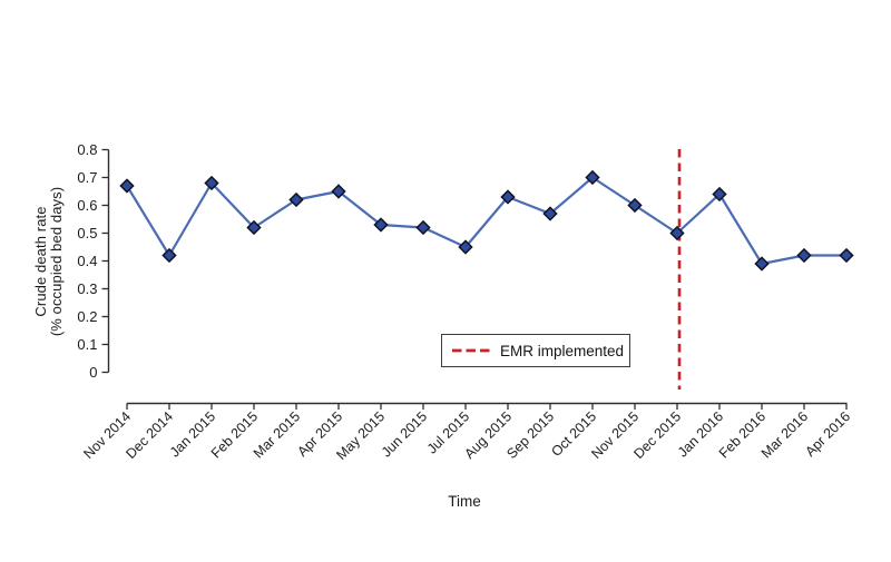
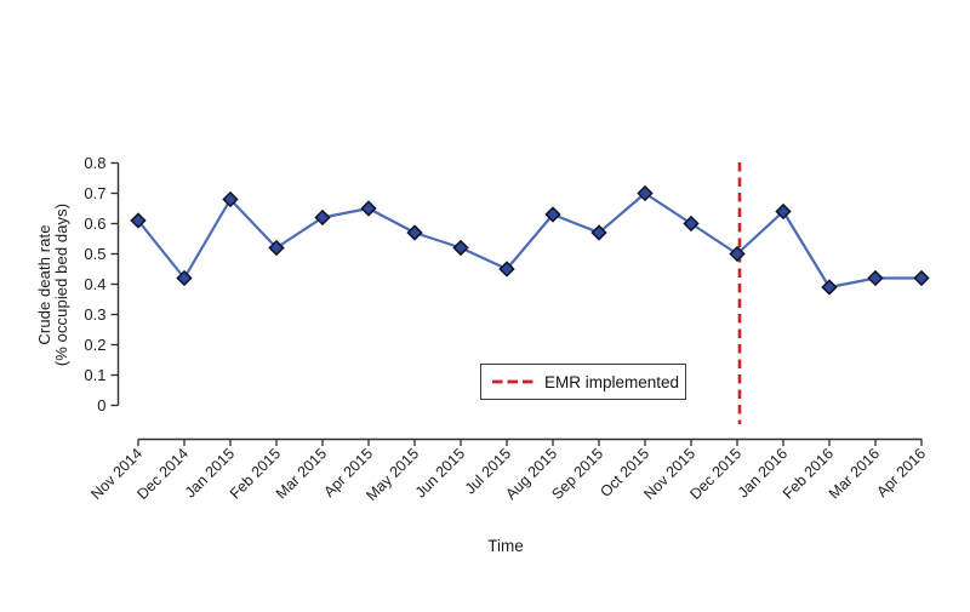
Nov 2014: 0.67 -> 0.61
May 2015: 0.53 -> 0.57
